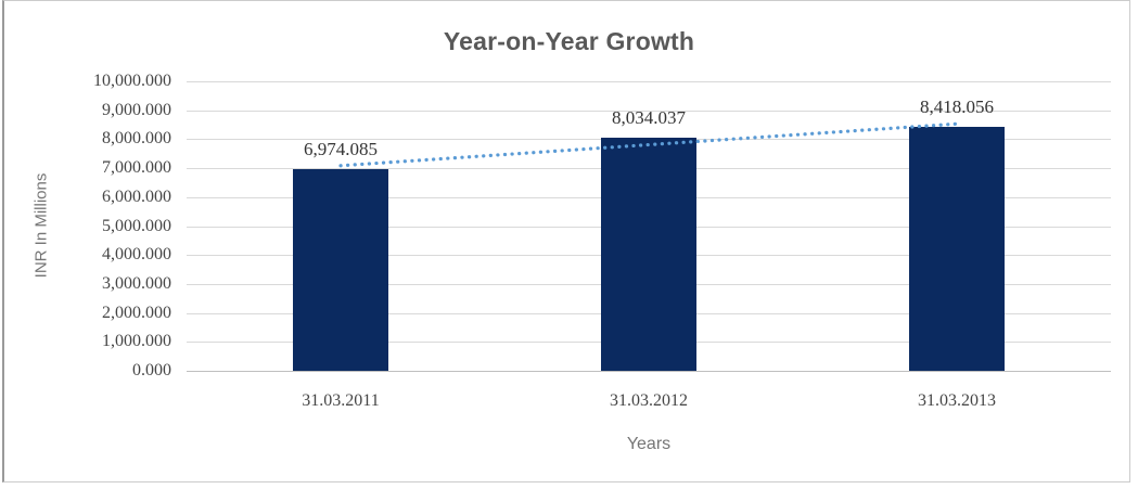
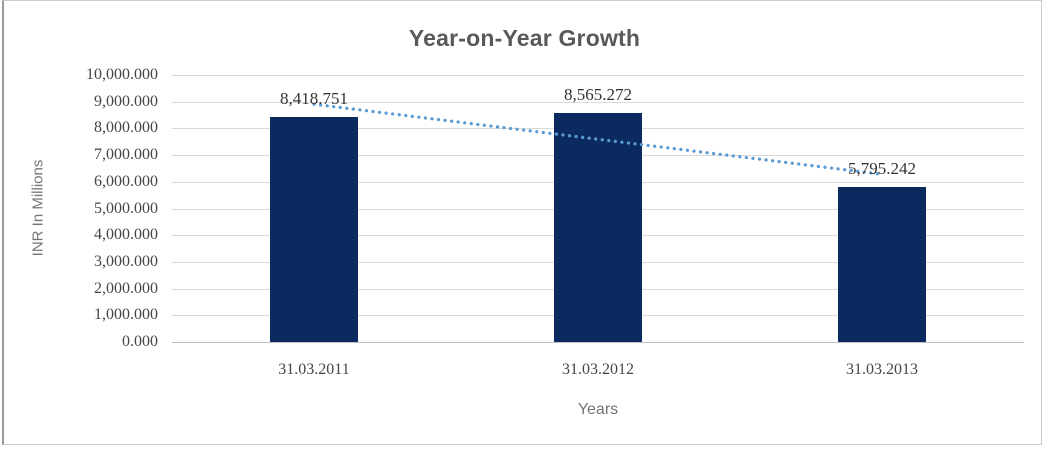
31.03.2011: 6,974.085 -> 8,418.751
31.03.2012: 8,034.037 -> 8,565.272
31.03.2013: 8,418.056 -> 5,795.242
